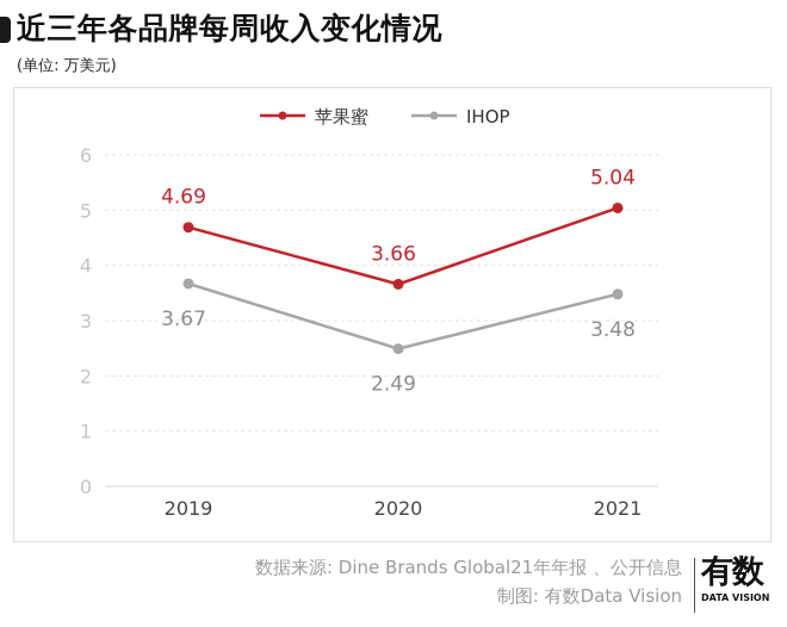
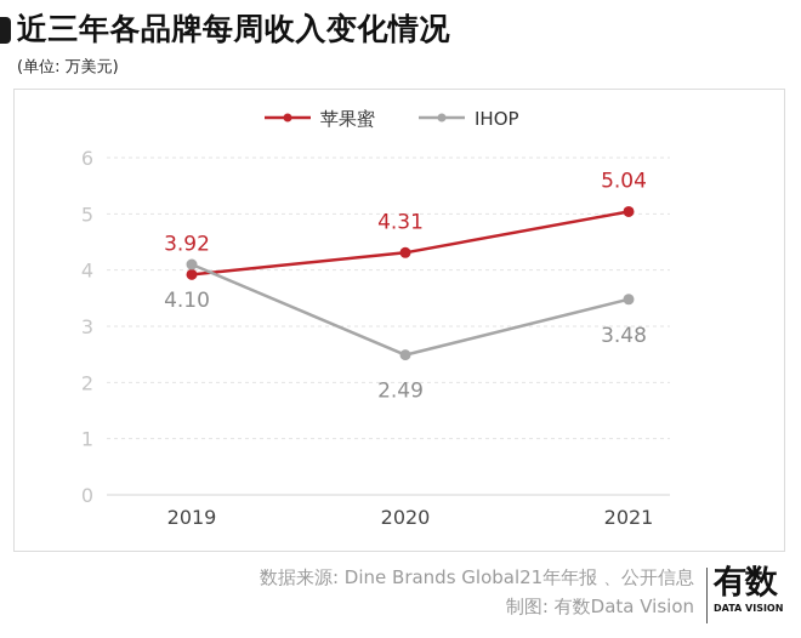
苹果蜜/2019: 4.69 -> 3.92
IHOP/2019: 3.67 -> 4.10
苹果蜜/2020: 3.66 -> 4.31
